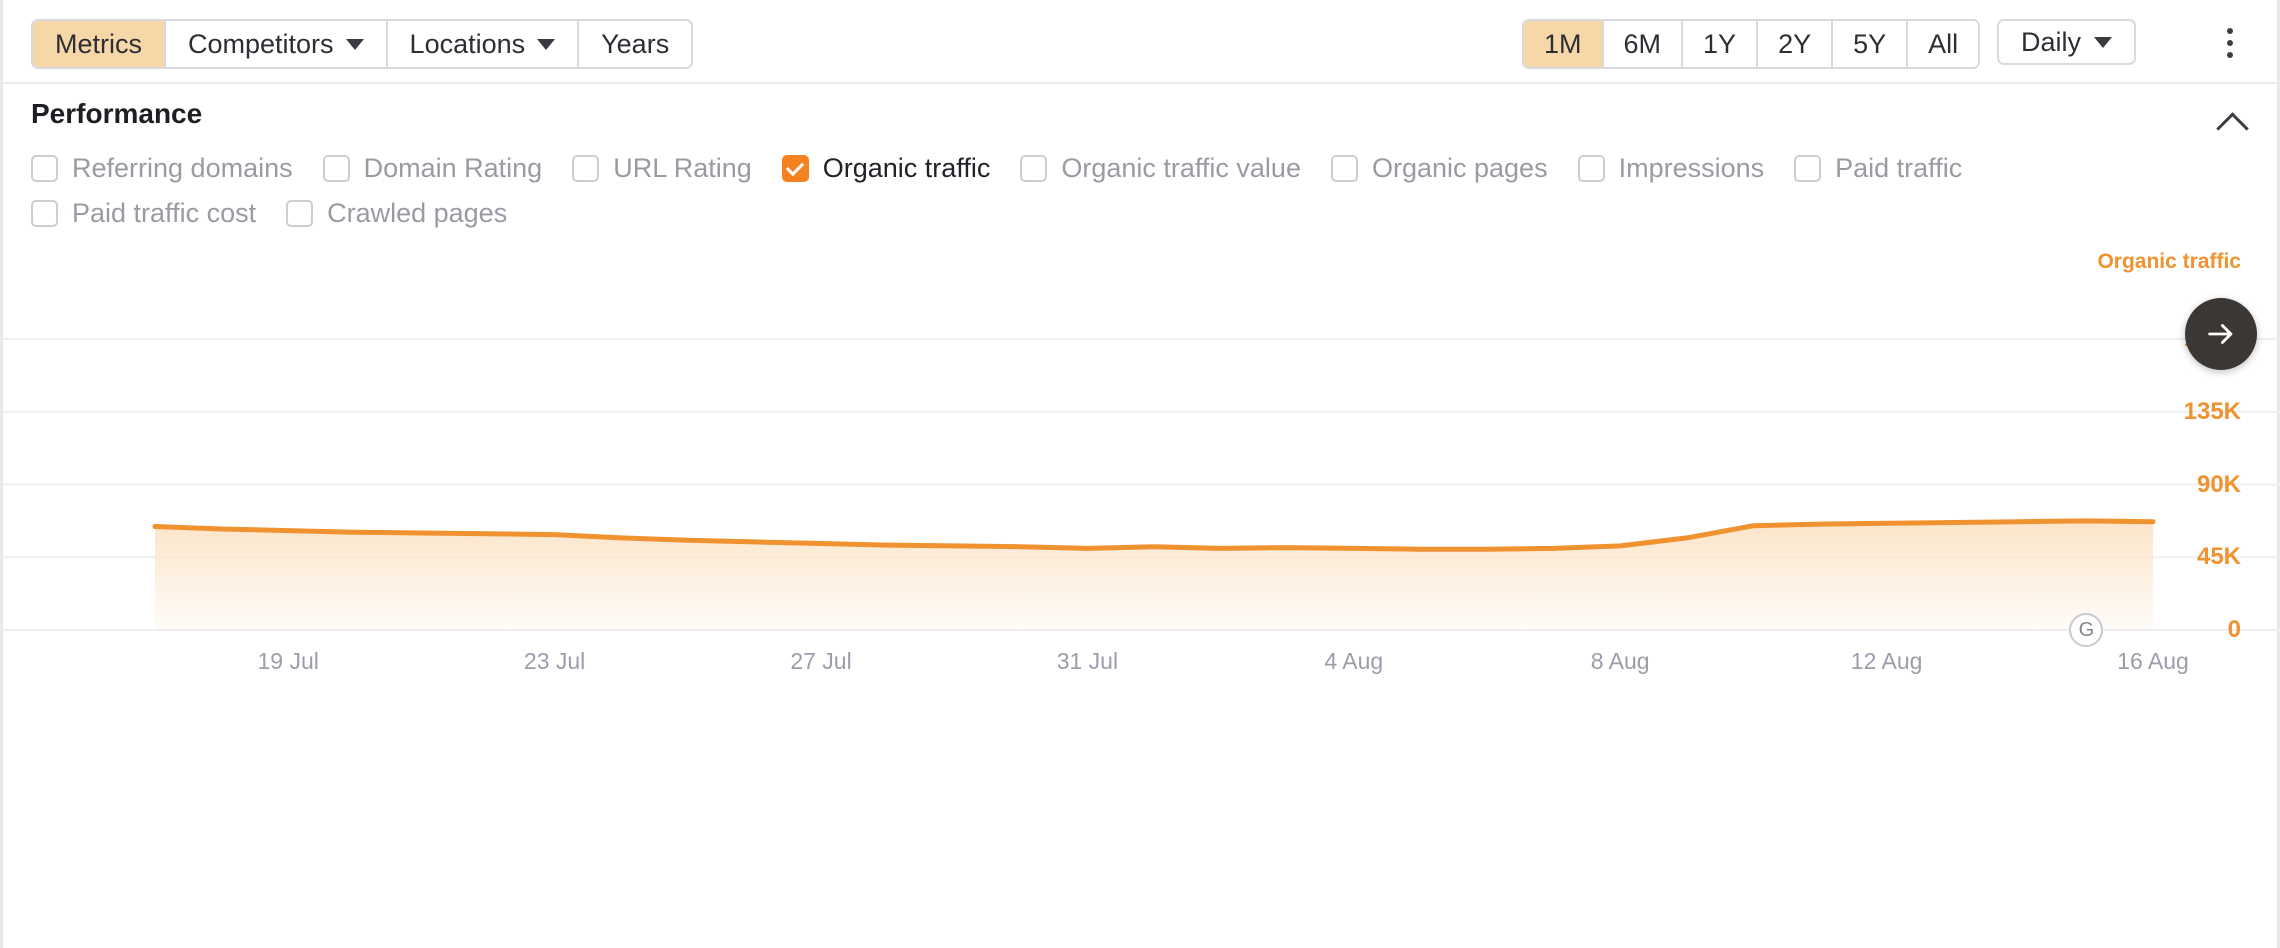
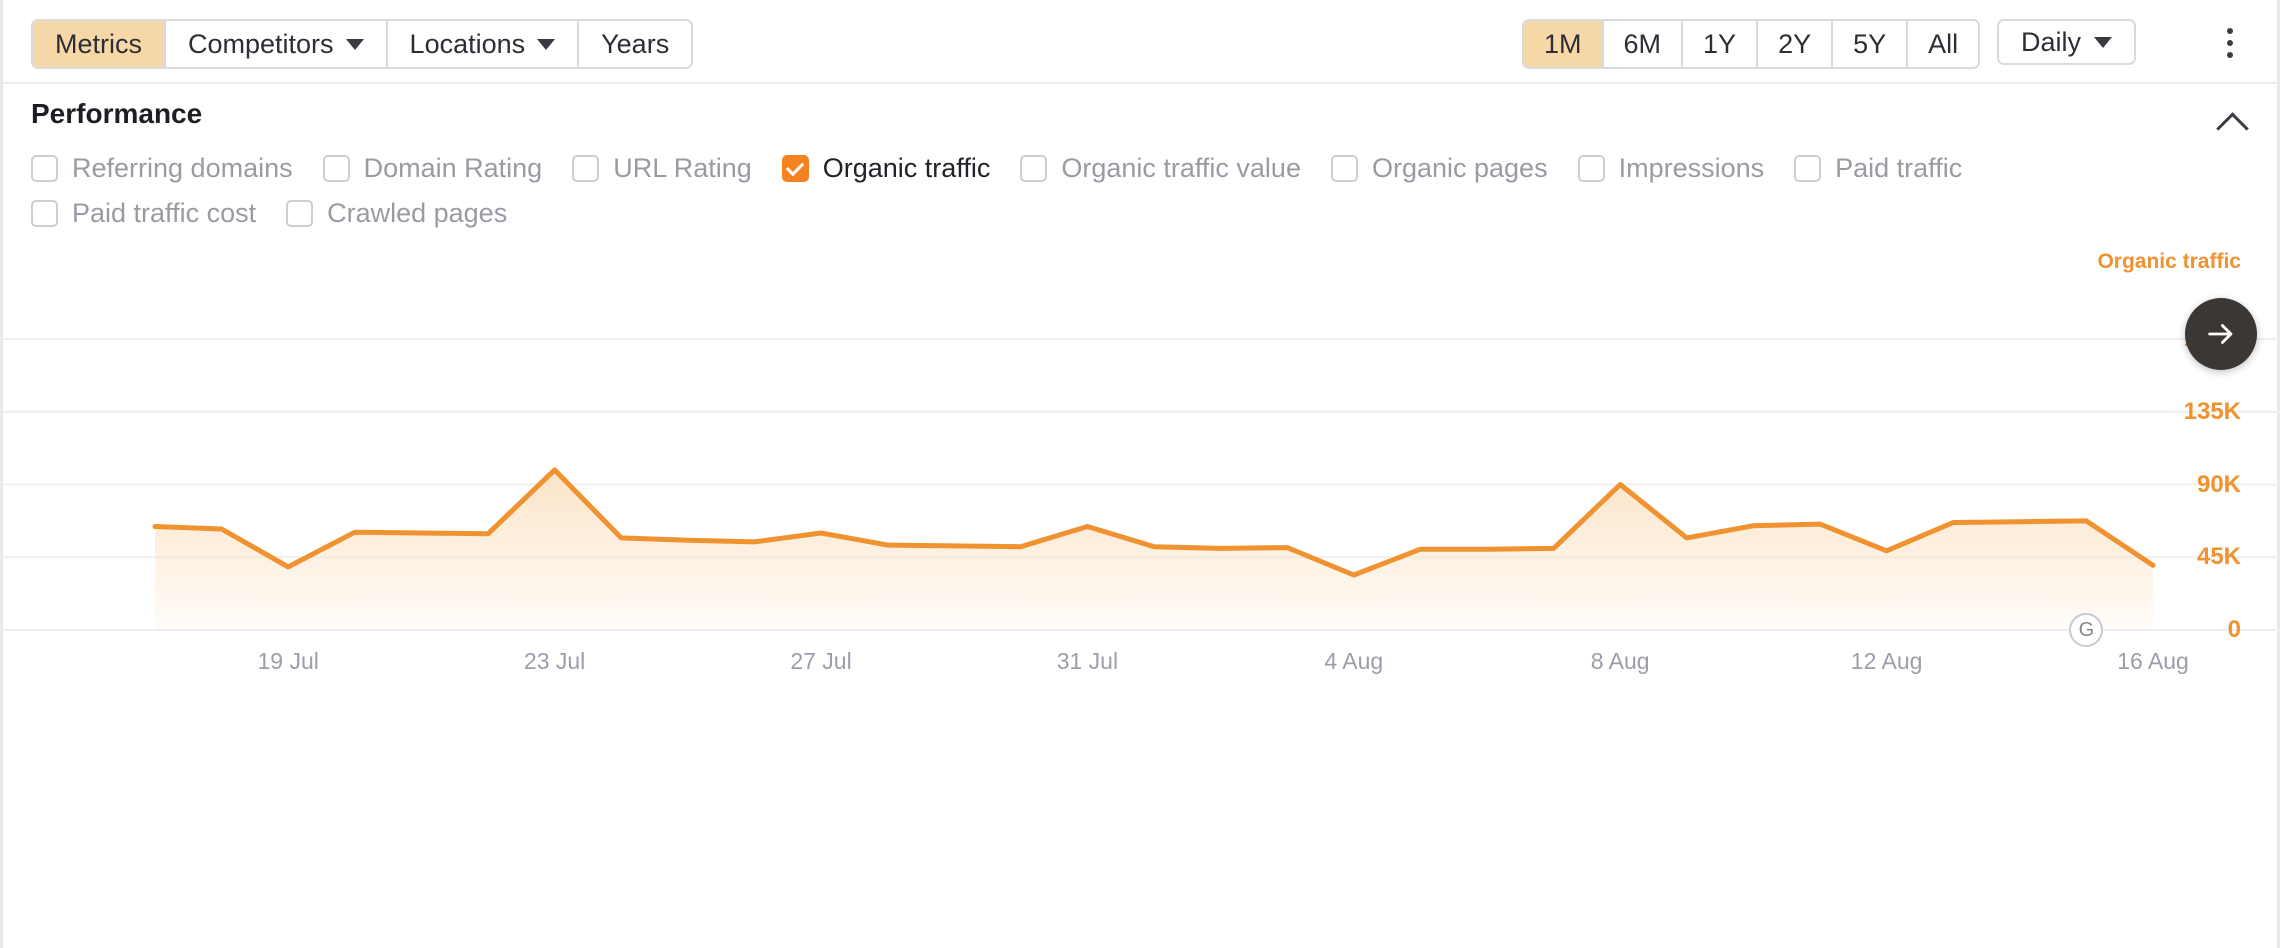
19 Jul: 62K -> 39K
23 Jul: 59K -> 99K
27 Jul: 54K -> 60K
31 Jul: 50K -> 64K
4 Aug: 50K -> 34K
8 Aug: 52K -> 90K
12 Aug: 66K -> 49K
16 Aug: 67K -> 40K
